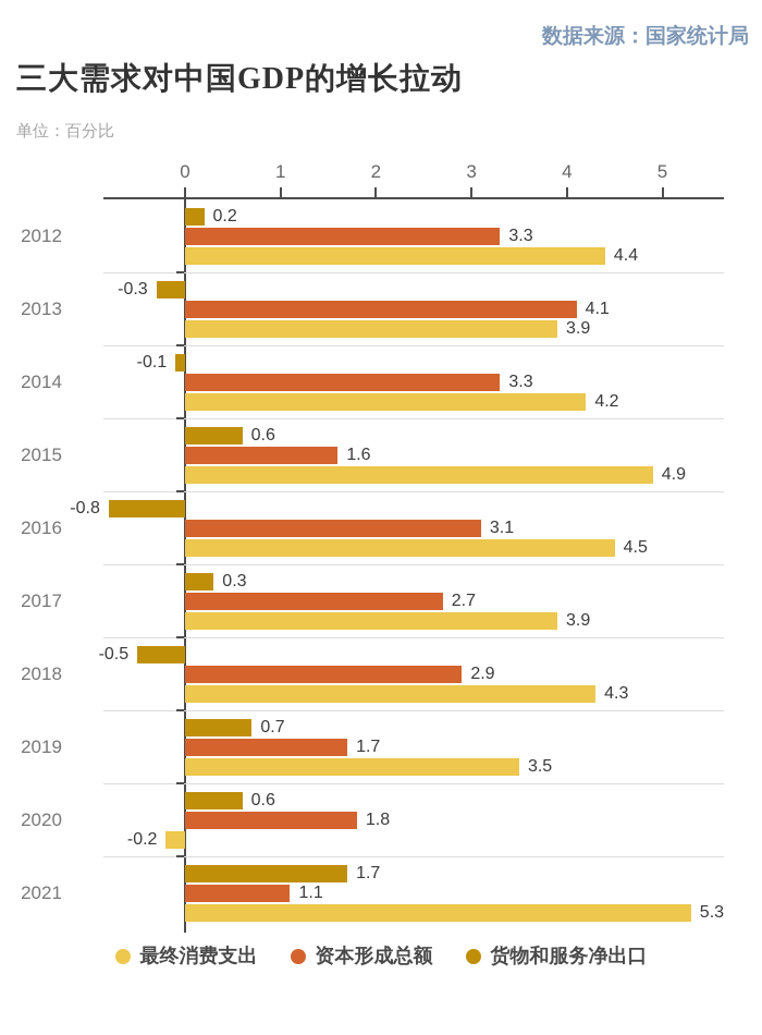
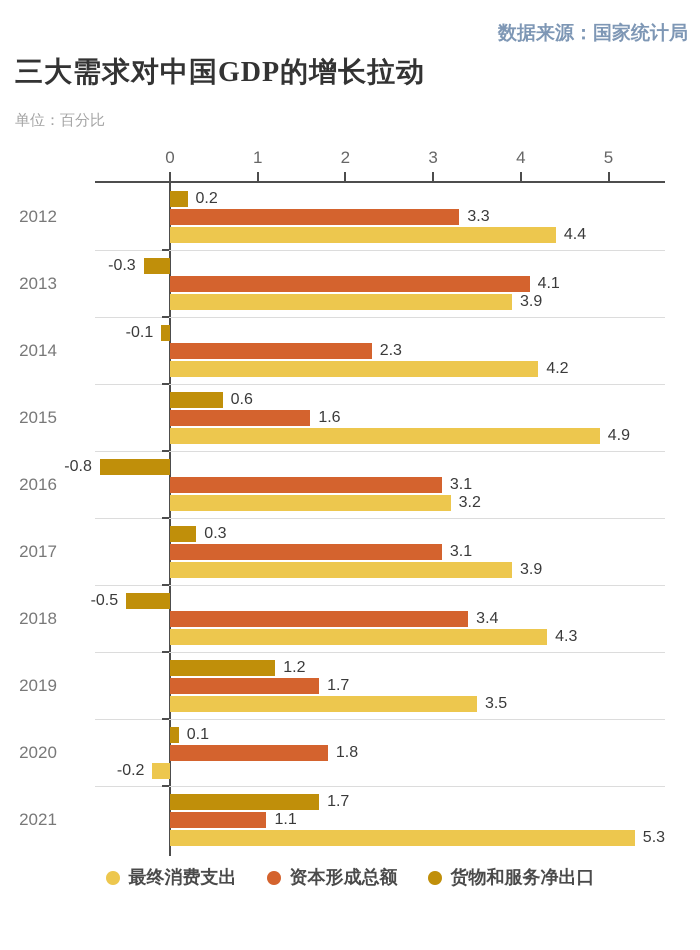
资本形成总额/2014: 3.3 -> 2.3
最终消费支出/2016: 4.5 -> 3.2
资本形成总额/2017: 2.7 -> 3.1
资本形成总额/2018: 2.9 -> 3.4
货物和服务净出口/2019: 0.7 -> 1.2
货物和服务净出口/2020: 0.6 -> 0.1
